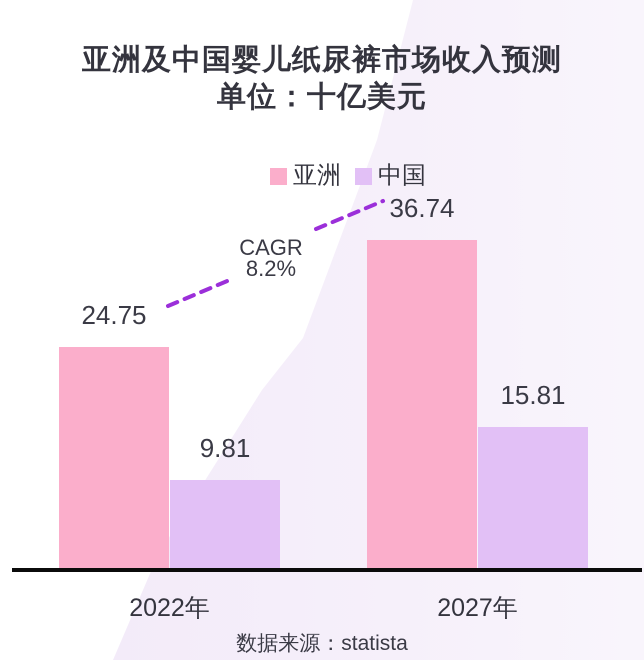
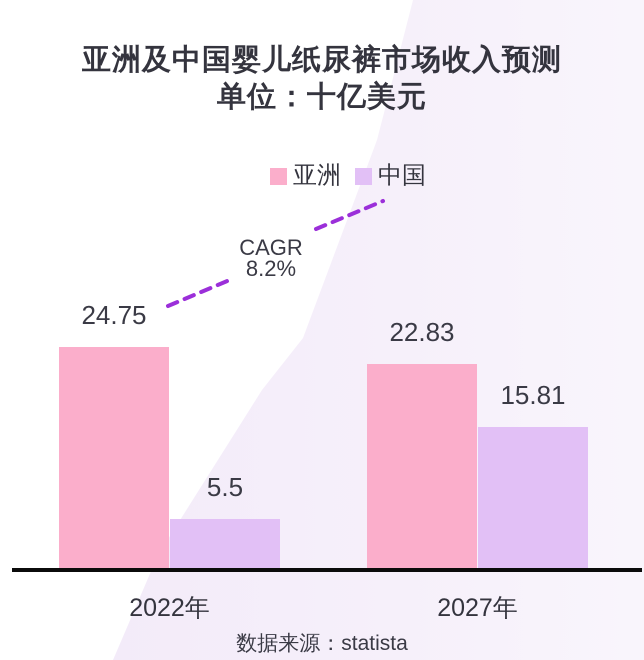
中国/2022年: 9.81 -> 5.5
亚洲/2027年: 36.74 -> 22.83
